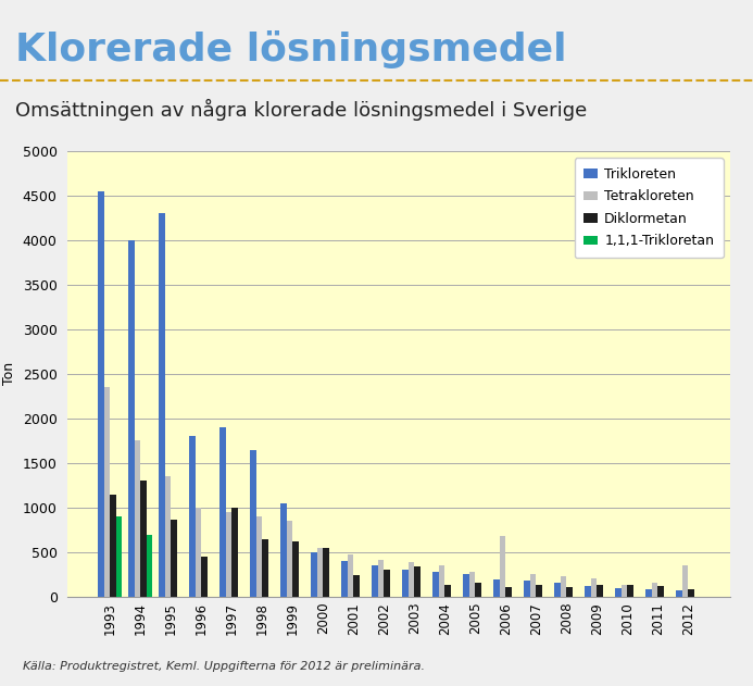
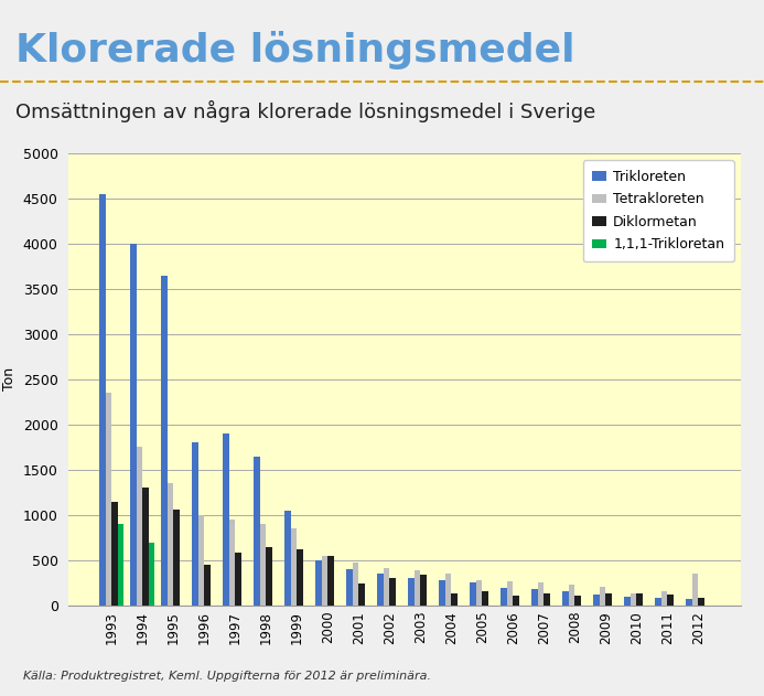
Trikloreten/1995: 4300 -> 3650
Diklormetan/1995: 860 -> 1060
Diklormetan/1997: 1000 -> 580
Tetrakloreten/2006: 680 -> 270
